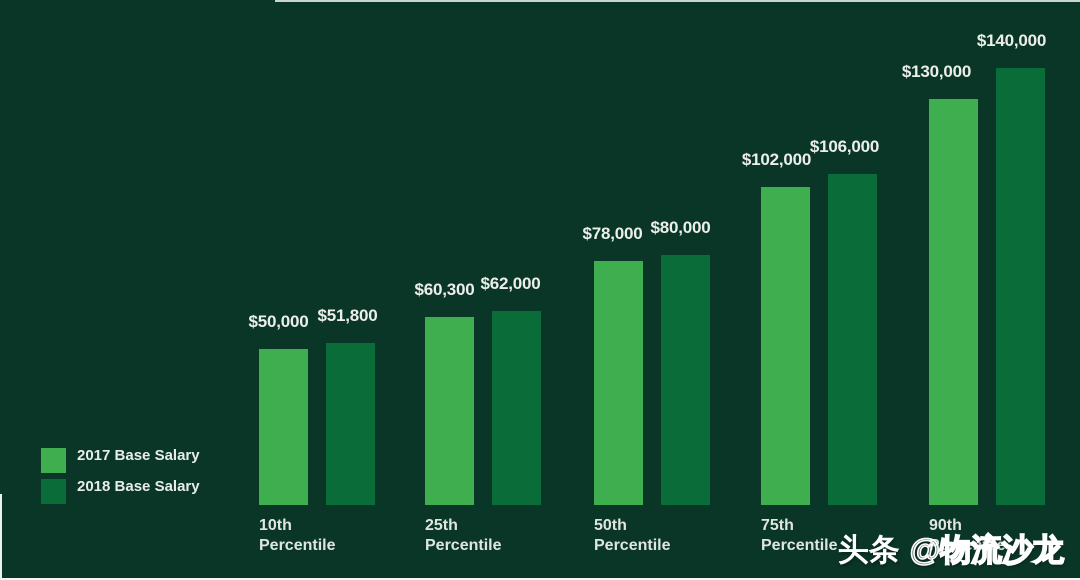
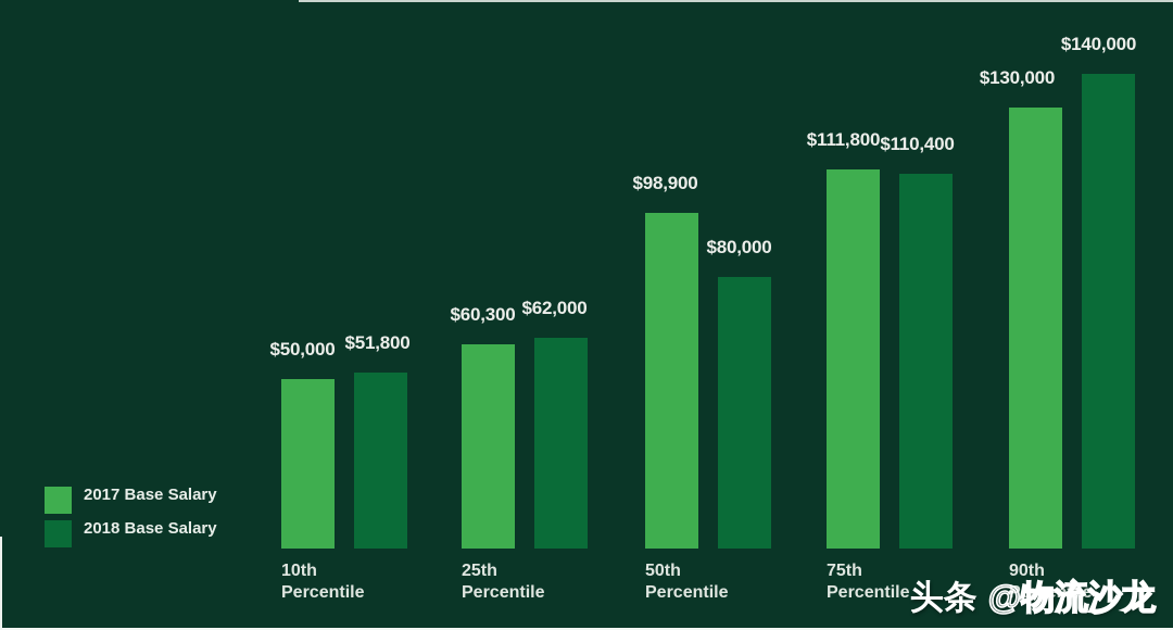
2017 Base Salary/50th Percentile: $78,000 -> $98,900
2017 Base Salary/75th Percentile: $102,000 -> $111,800
2018 Base Salary/75th Percentile: $106,000 -> $110,400
